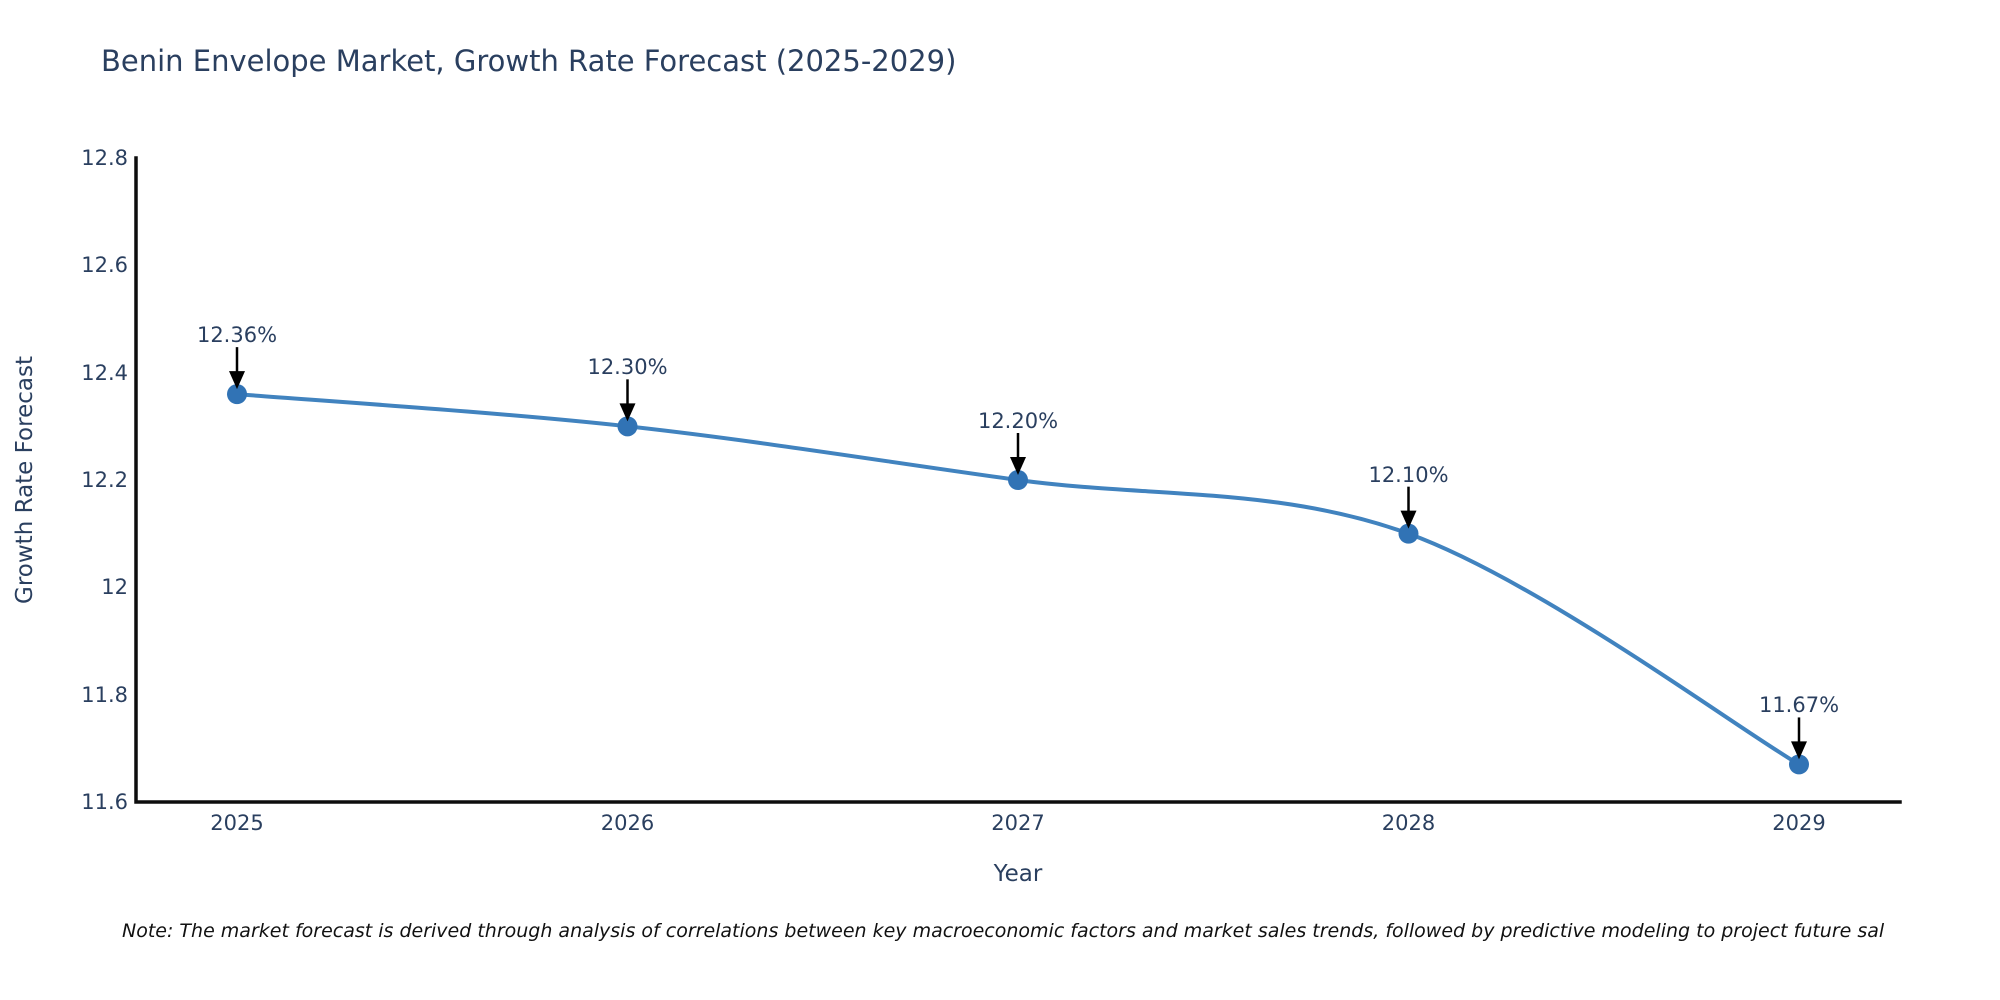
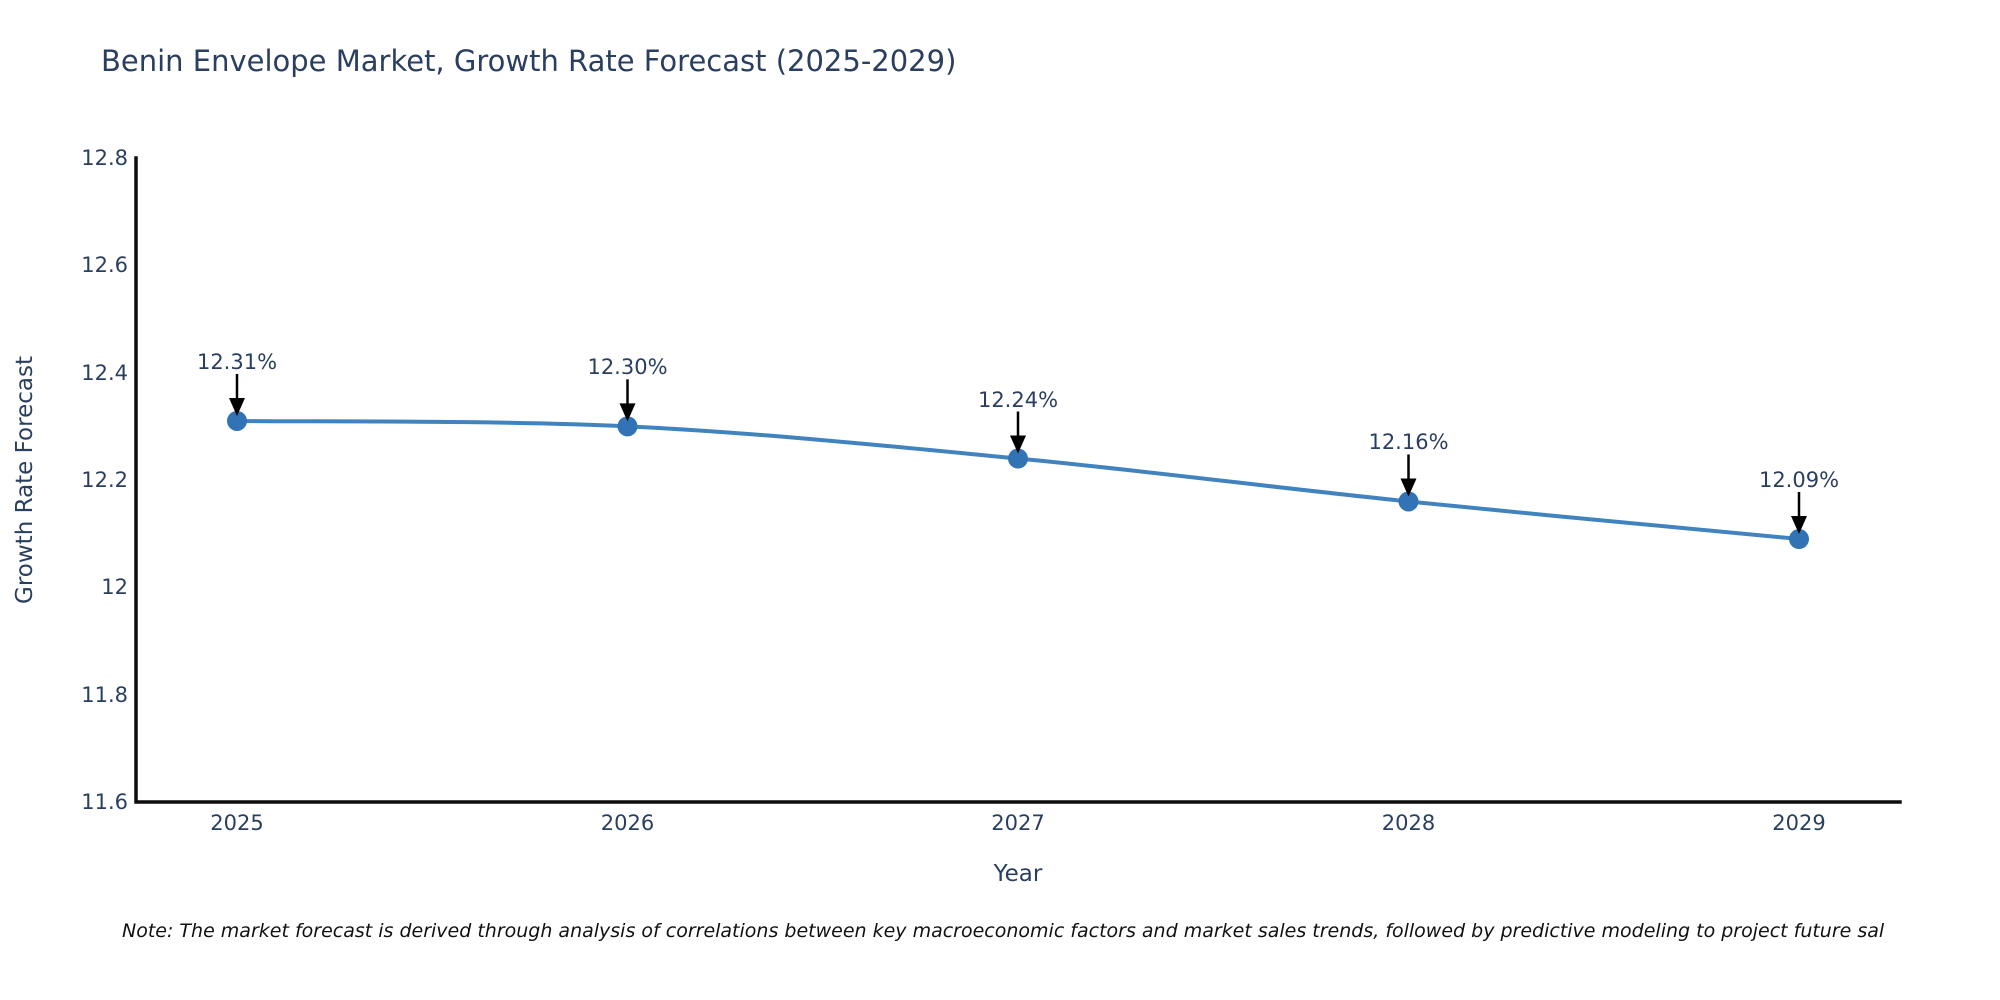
2025: 12.36% -> 12.31%
2027: 12.20% -> 12.24%
2028: 12.10% -> 12.16%
2029: 11.67% -> 12.09%
